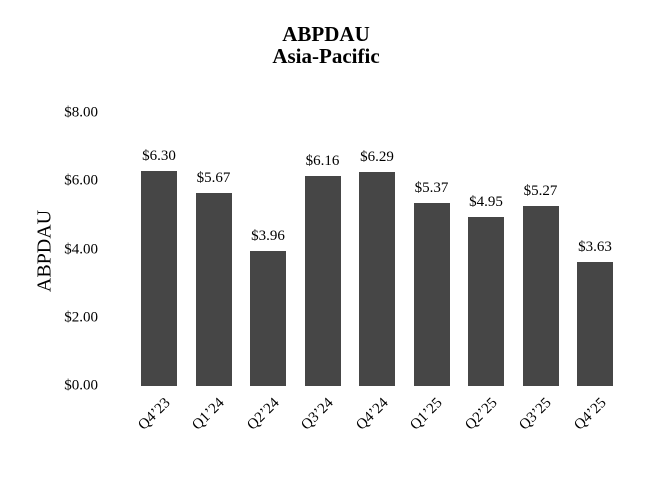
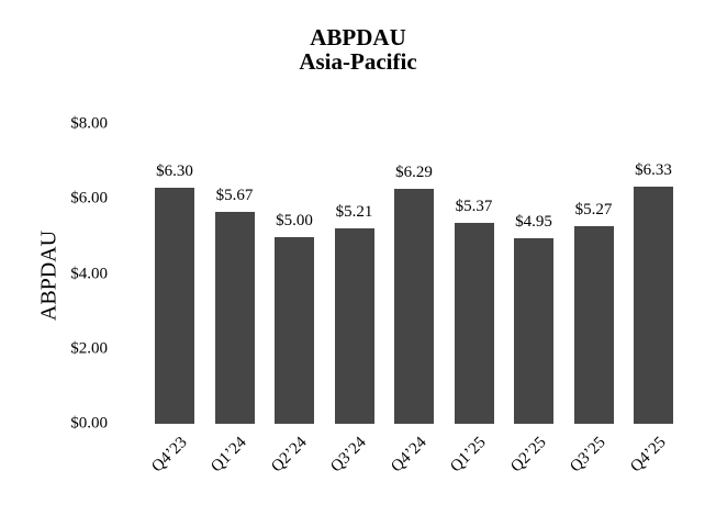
Q2’24: $3.96 -> $5.00
Q3’24: $6.16 -> $5.21
Q4’25: $3.63 -> $6.33
